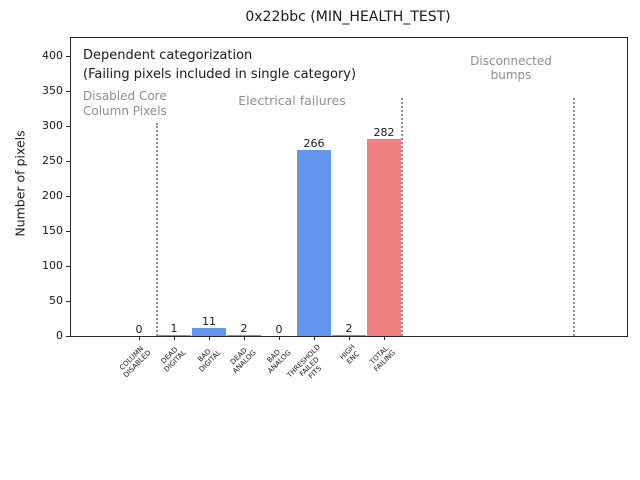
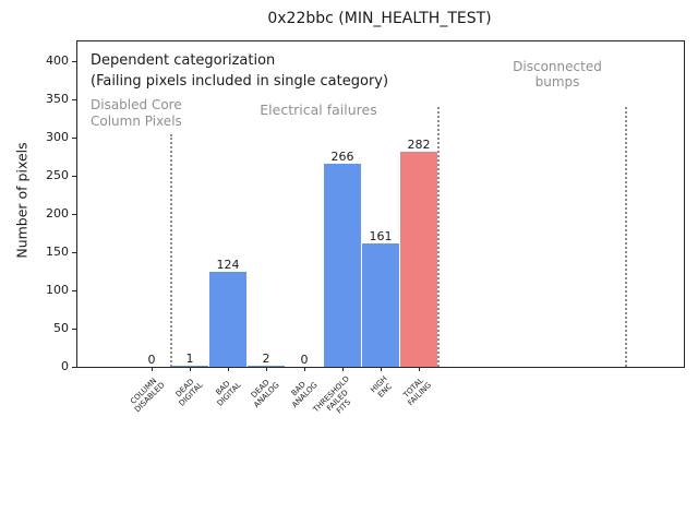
BAD DIGITAL: 11 -> 124
HIGH ENC: 2 -> 161
